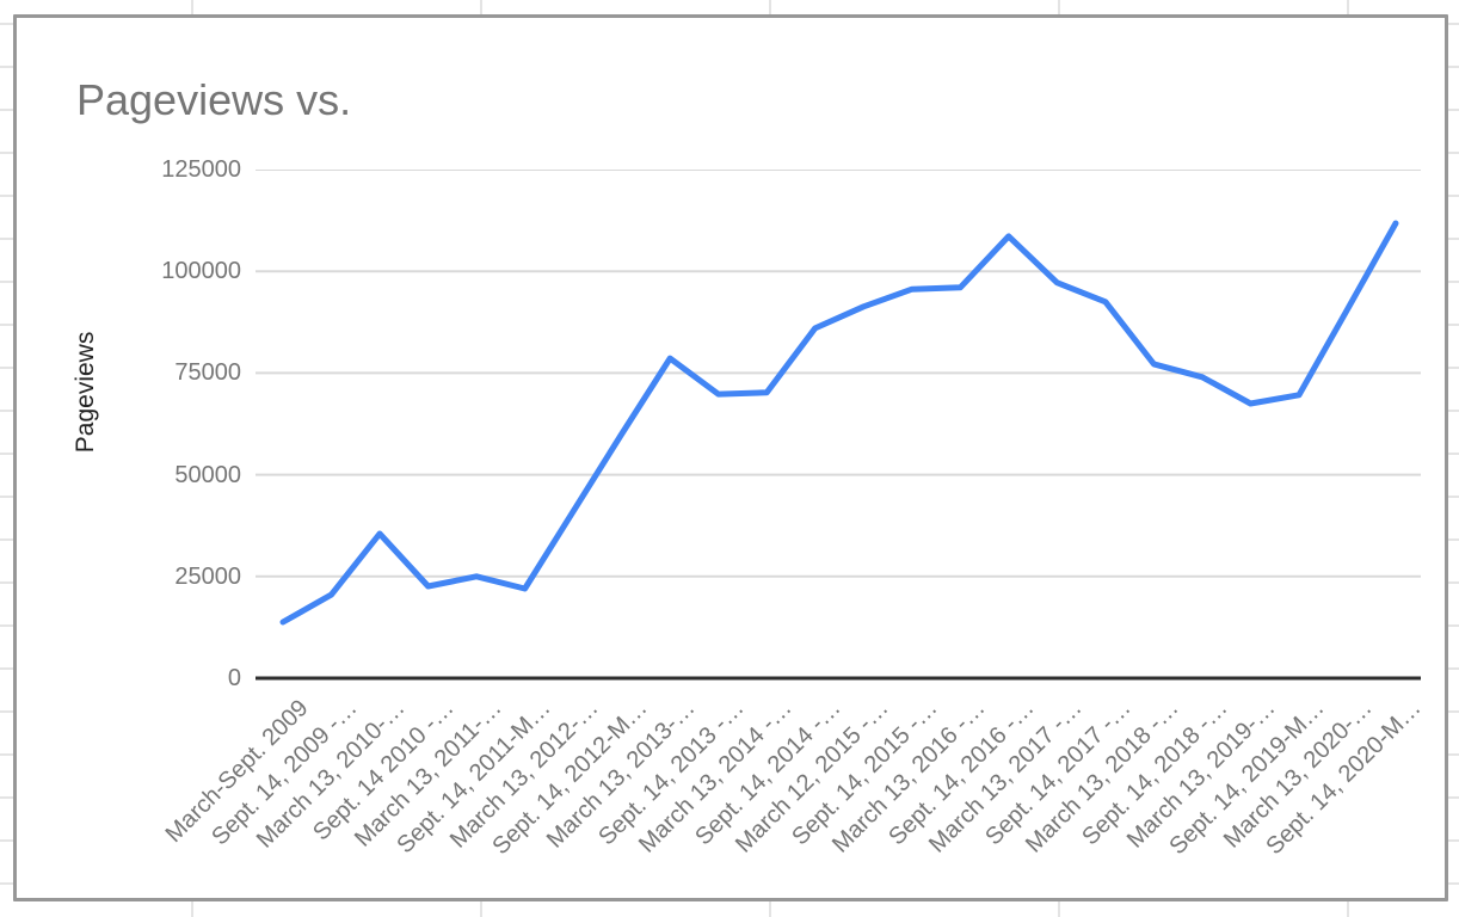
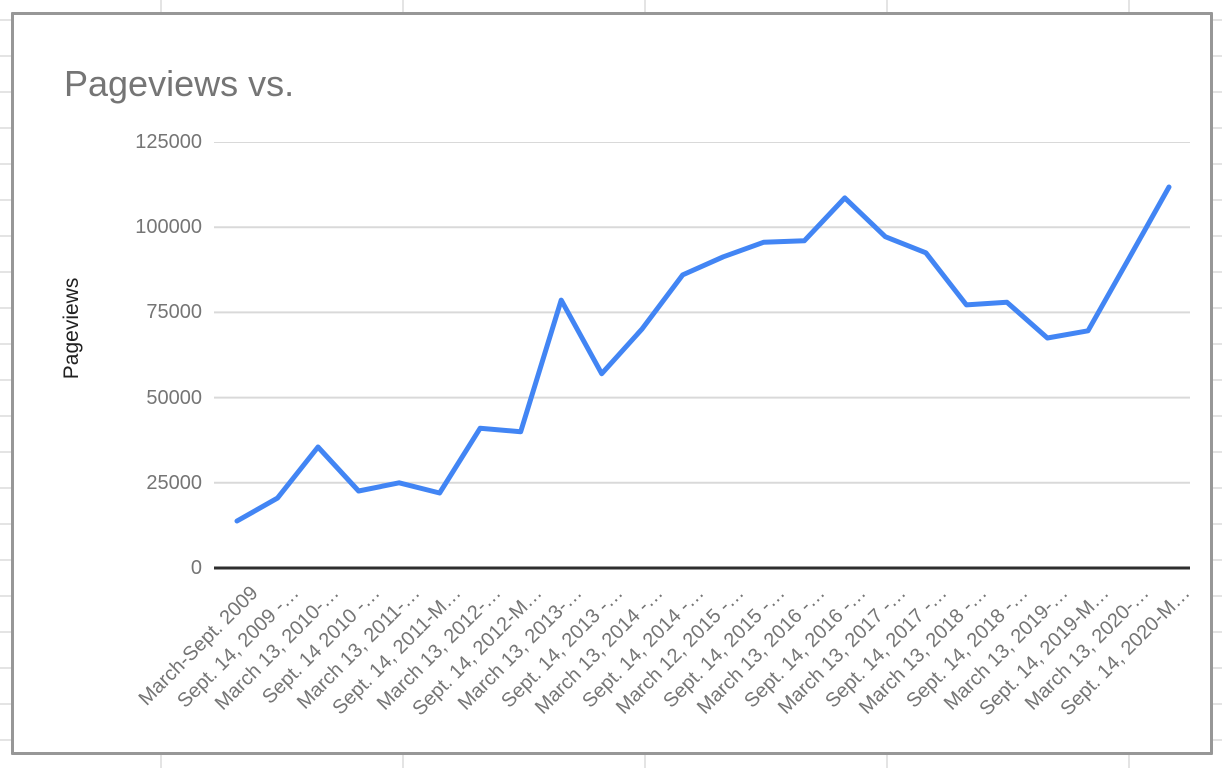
Sept. 14, 2012-M…: 60000 -> 40000
Sept. 14, 2013 -…: 70000 -> 57000
Sept. 14, 2018 -…: 74000 -> 78000
